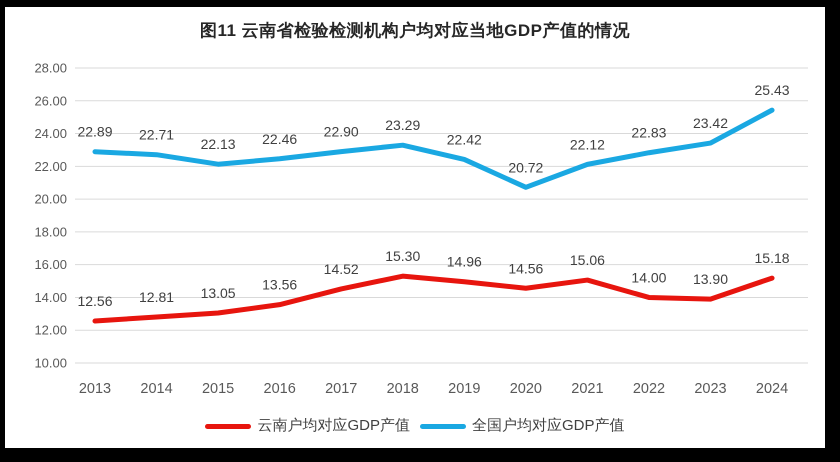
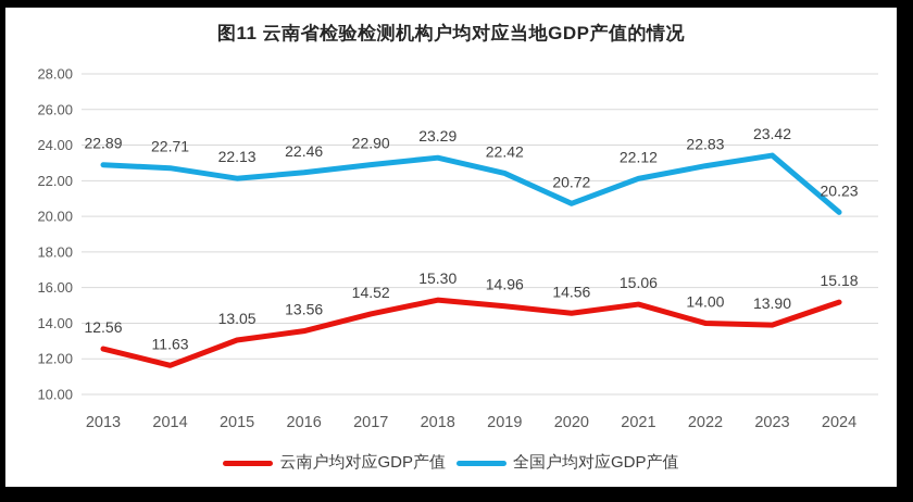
云南户均对应GDP产值/2014: 12.81 -> 11.63
全国户均对应GDP产值/2024: 25.43 -> 20.23
